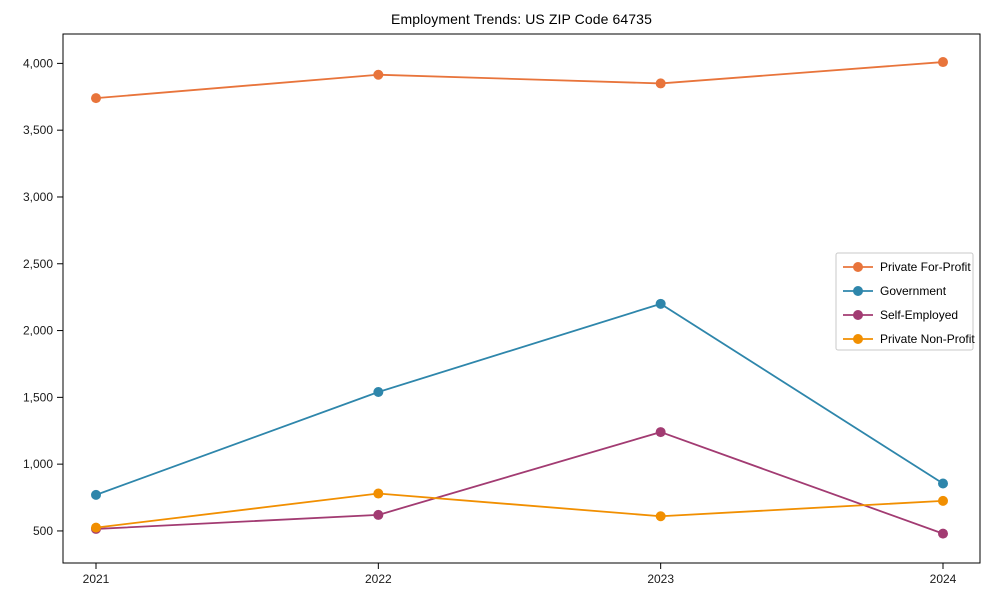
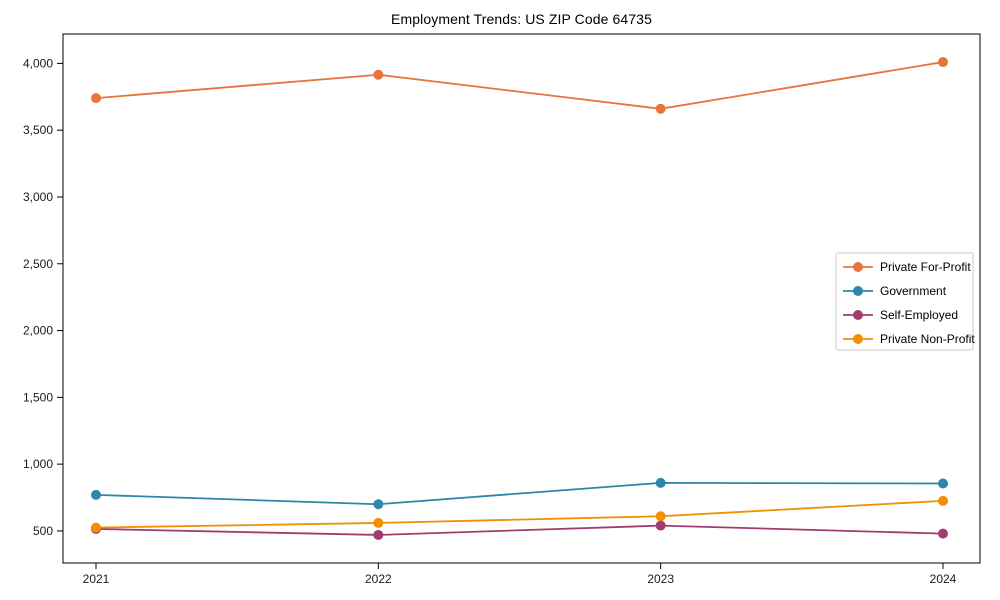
Government/2022: 1540 -> 700
Self-Employed/2022: 620 -> 470
Private Non-Profit/2022: 780 -> 560
Private For-Profit/2023: 3850 -> 3660
Government/2023: 2200 -> 860
Self-Employed/2023: 1240 -> 540
